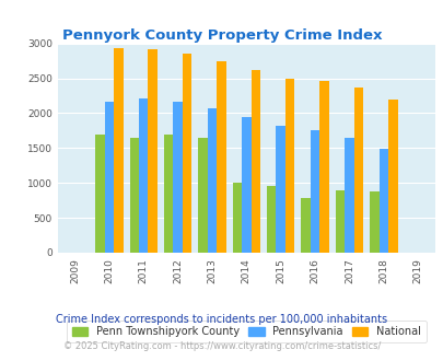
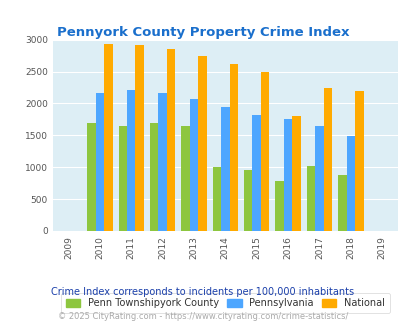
National/2016: 2460 -> 1800
Penn Townshipyork County/2017: 900 -> 1020
National/2017: 2360 -> 2240
